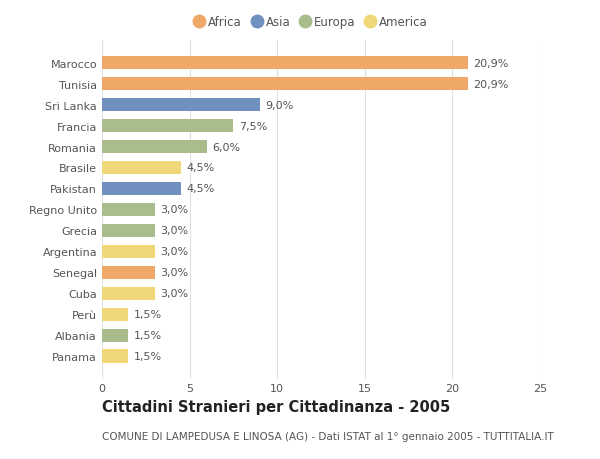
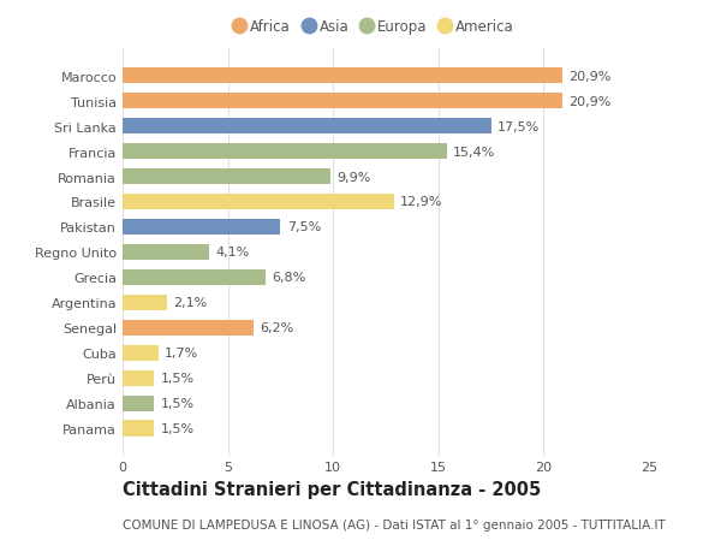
Sri Lanka: 9,0% -> 17,5%
Francia: 7,5% -> 15,4%
Romania: 6,0% -> 9,9%
Brasile: 4,5% -> 12,9%
Pakistan: 4,5% -> 7,5%
Regno Unito: 3,0% -> 4,1%
Grecia: 3,0% -> 6,8%
Argentina: 3,0% -> 2,1%
Senegal: 3,0% -> 6,2%
Cuba: 3,0% -> 1,7%
